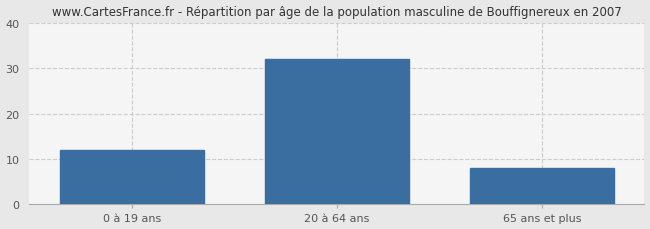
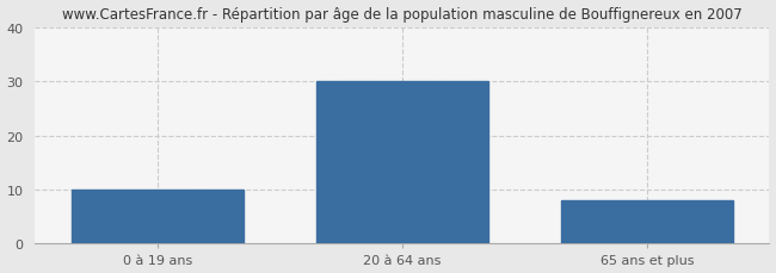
0 à 19 ans: 12 -> 10
20 à 64 ans: 32 -> 30
